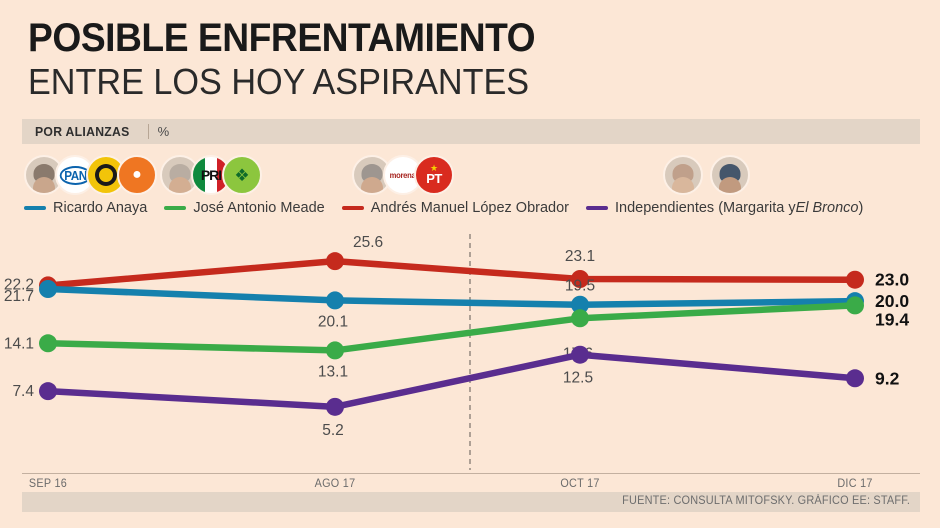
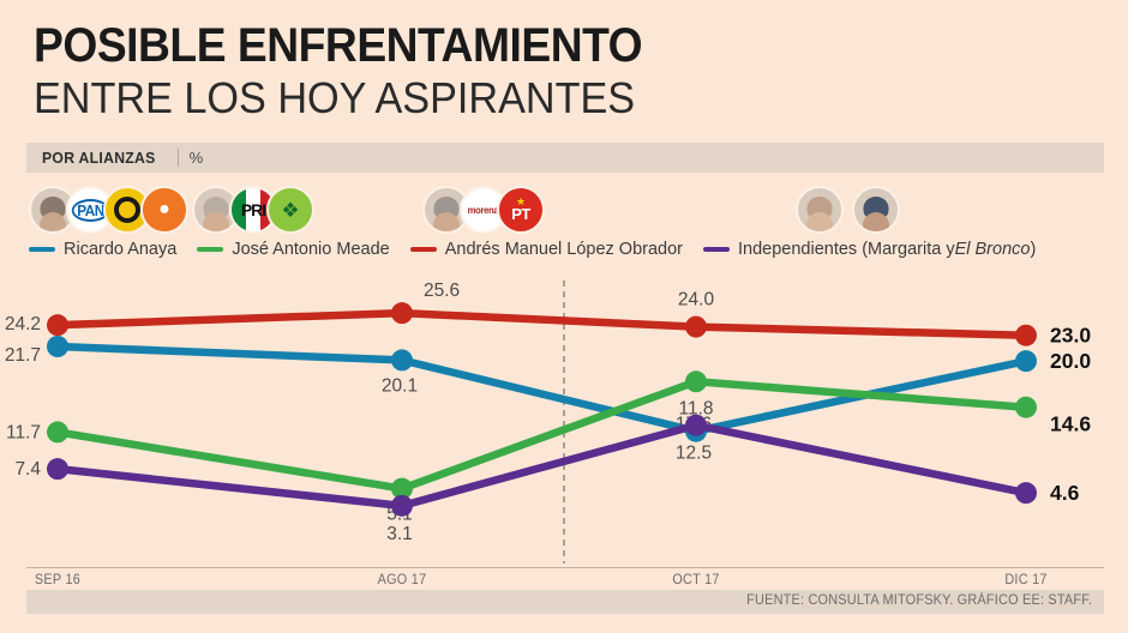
Andrés Manuel López Obrador/SEP 16: 22.2 -> 24.2
José Antonio Meade/SEP 16: 14.1 -> 11.7
José Antonio Meade/AGO 17: 13.1 -> 5.1
Independientes (Margarita y El Bronco)/AGO 17: 5.2 -> 3.1
Andrés Manuel López Obrador/OCT 17: 23.1 -> 24.0
Ricardo Anaya/OCT 17: 19.5 -> 11.8
José Antonio Meade/DIC 17: 19.4 -> 14.6
Independientes (Margarita y El Bronco)/DIC 17: 9.2 -> 4.6
